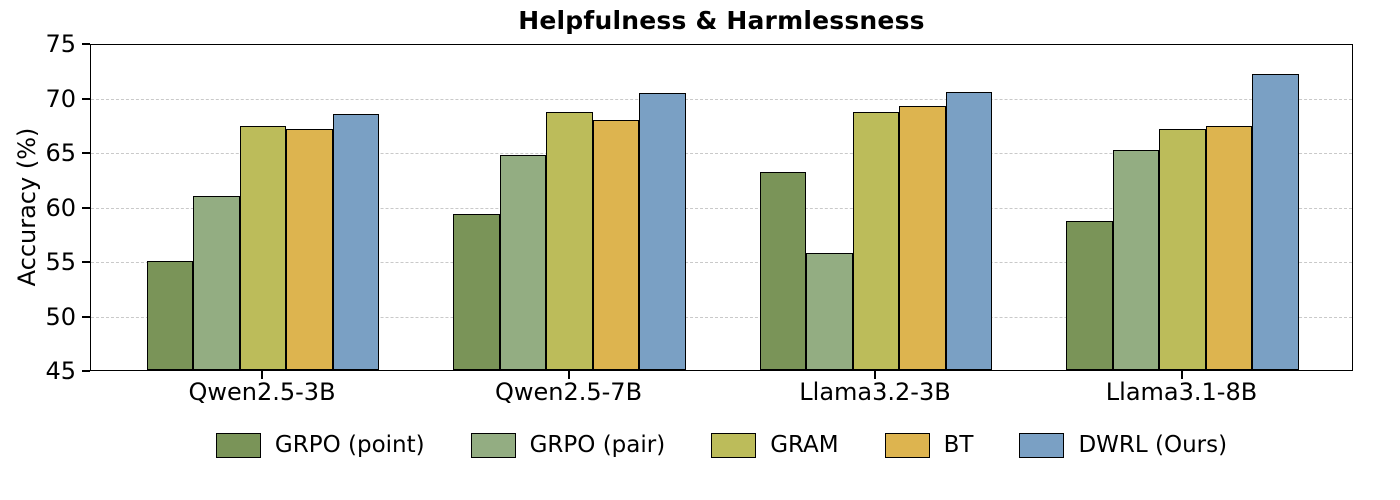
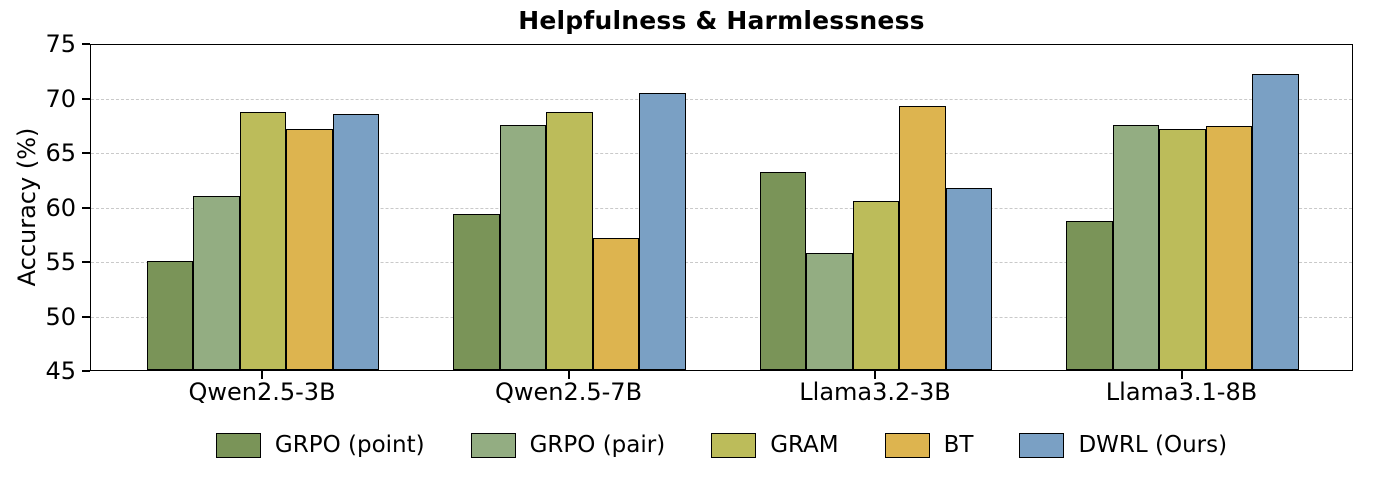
GRAM/Qwen2.5-3B: 67.4 -> 68.7
GRPO (pair)/Qwen2.5-7B: 64.7 -> 67.5
BT/Qwen2.5-7B: 67.9 -> 57.1
GRAM/Llama3.2-3B: 68.7 -> 60.5
DWRL (Ours)/Llama3.2-3B: 70.5 -> 61.7
GRPO (pair)/Llama3.1-8B: 65.2 -> 67.5
